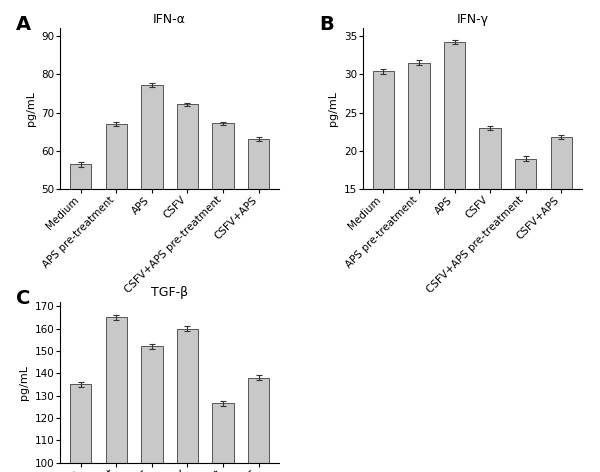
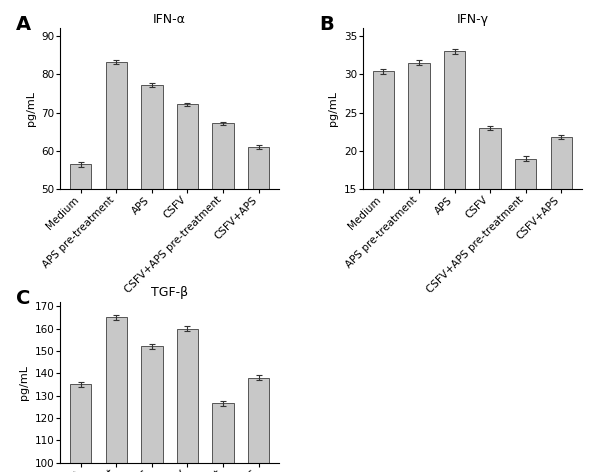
IFN-α/APS pre-treatment: 67.0 -> 83.3
IFN-α/CSFV+APS: 63.0 -> 61.0
IFN-γ/APS: 34.2 -> 33.0
